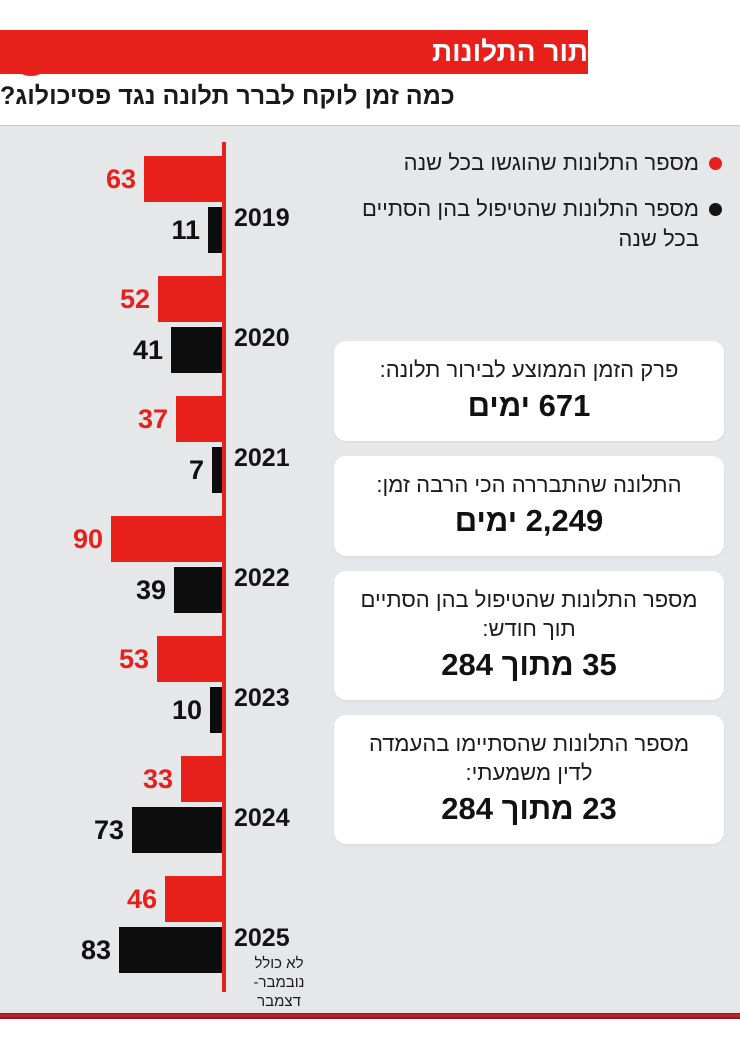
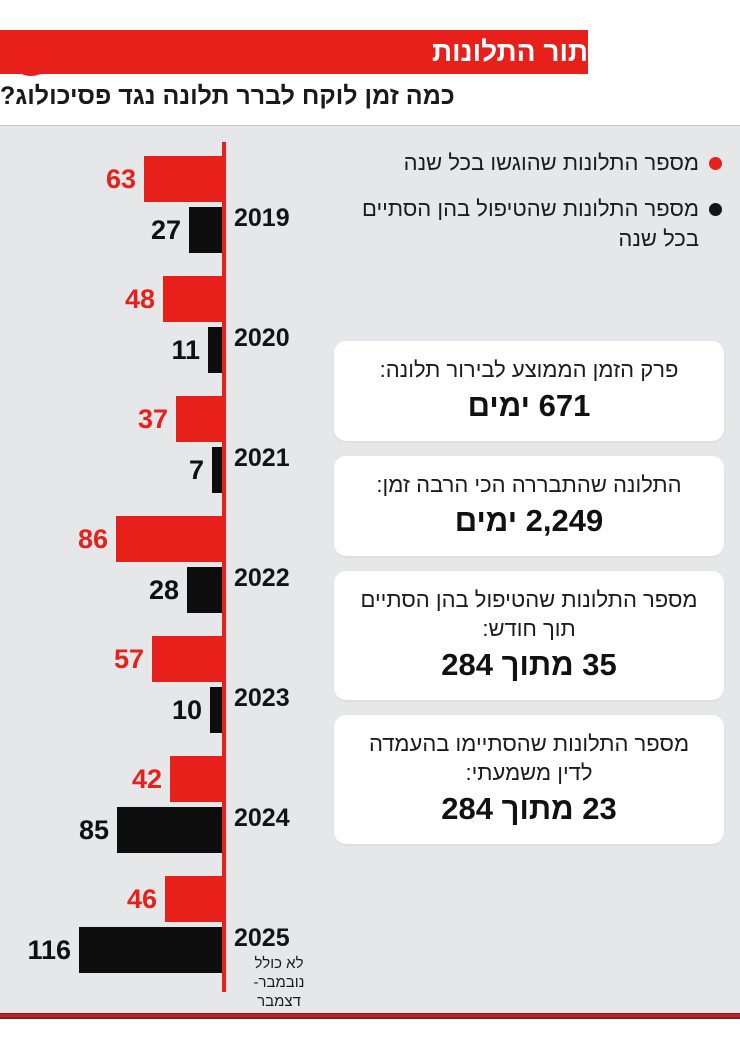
מספר התלונות שהטיפול בהן הסתיים בכל שנה/2019: 11 -> 27
מספר התלונות שהוגשו בכל שנה/2020: 52 -> 48
מספר התלונות שהטיפול בהן הסתיים בכל שנה/2020: 41 -> 11
מספר התלונות שהוגשו בכל שנה/2022: 90 -> 86
מספר התלונות שהטיפול בהן הסתיים בכל שנה/2022: 39 -> 28
מספר התלונות שהוגשו בכל שנה/2023: 53 -> 57
מספר התלונות שהוגשו בכל שנה/2024: 33 -> 42
מספר התלונות שהטיפול בהן הסתיים בכל שנה/2024: 73 -> 85
מספר התלונות שהטיפול בהן הסתיים בכל שנה/2025: 83 -> 116
